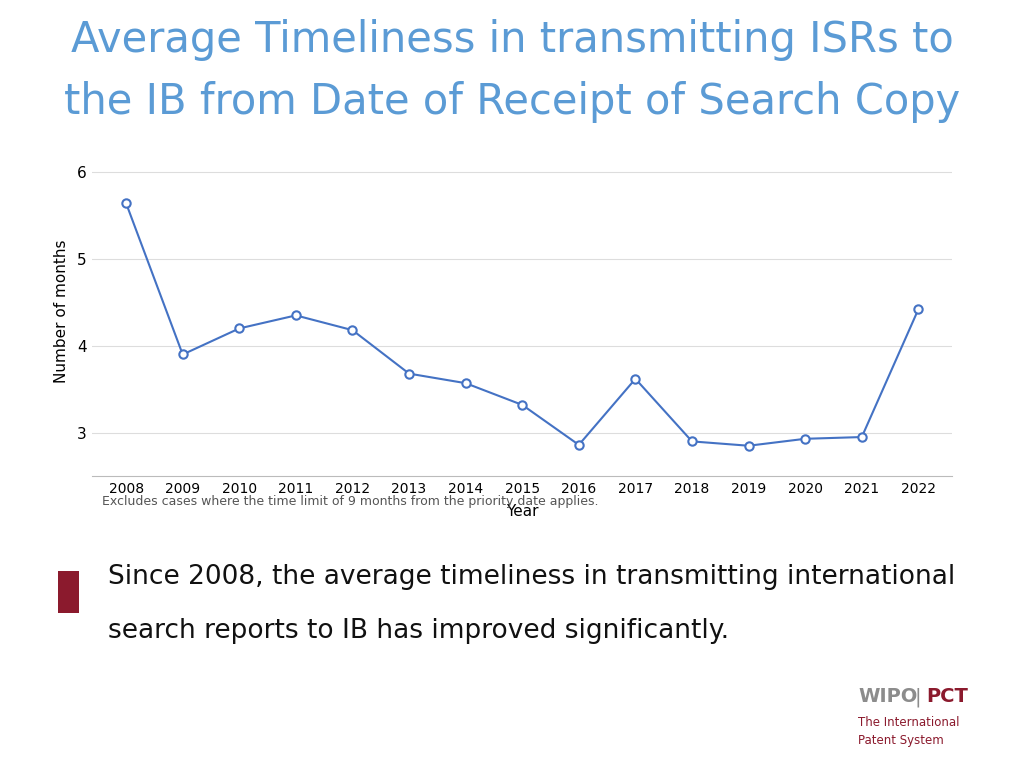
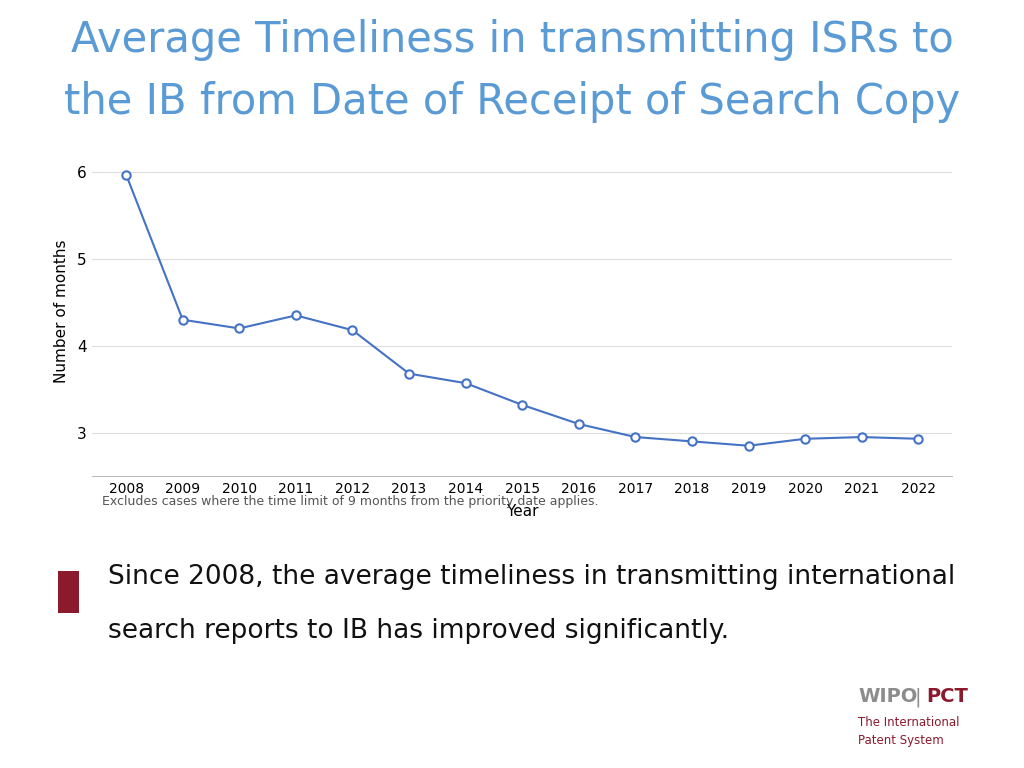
2008: 5.64 -> 5.97
2009: 3.90 -> 4.30
2016: 2.86 -> 3.10
2017: 3.62 -> 2.95
2022: 4.42 -> 2.93
